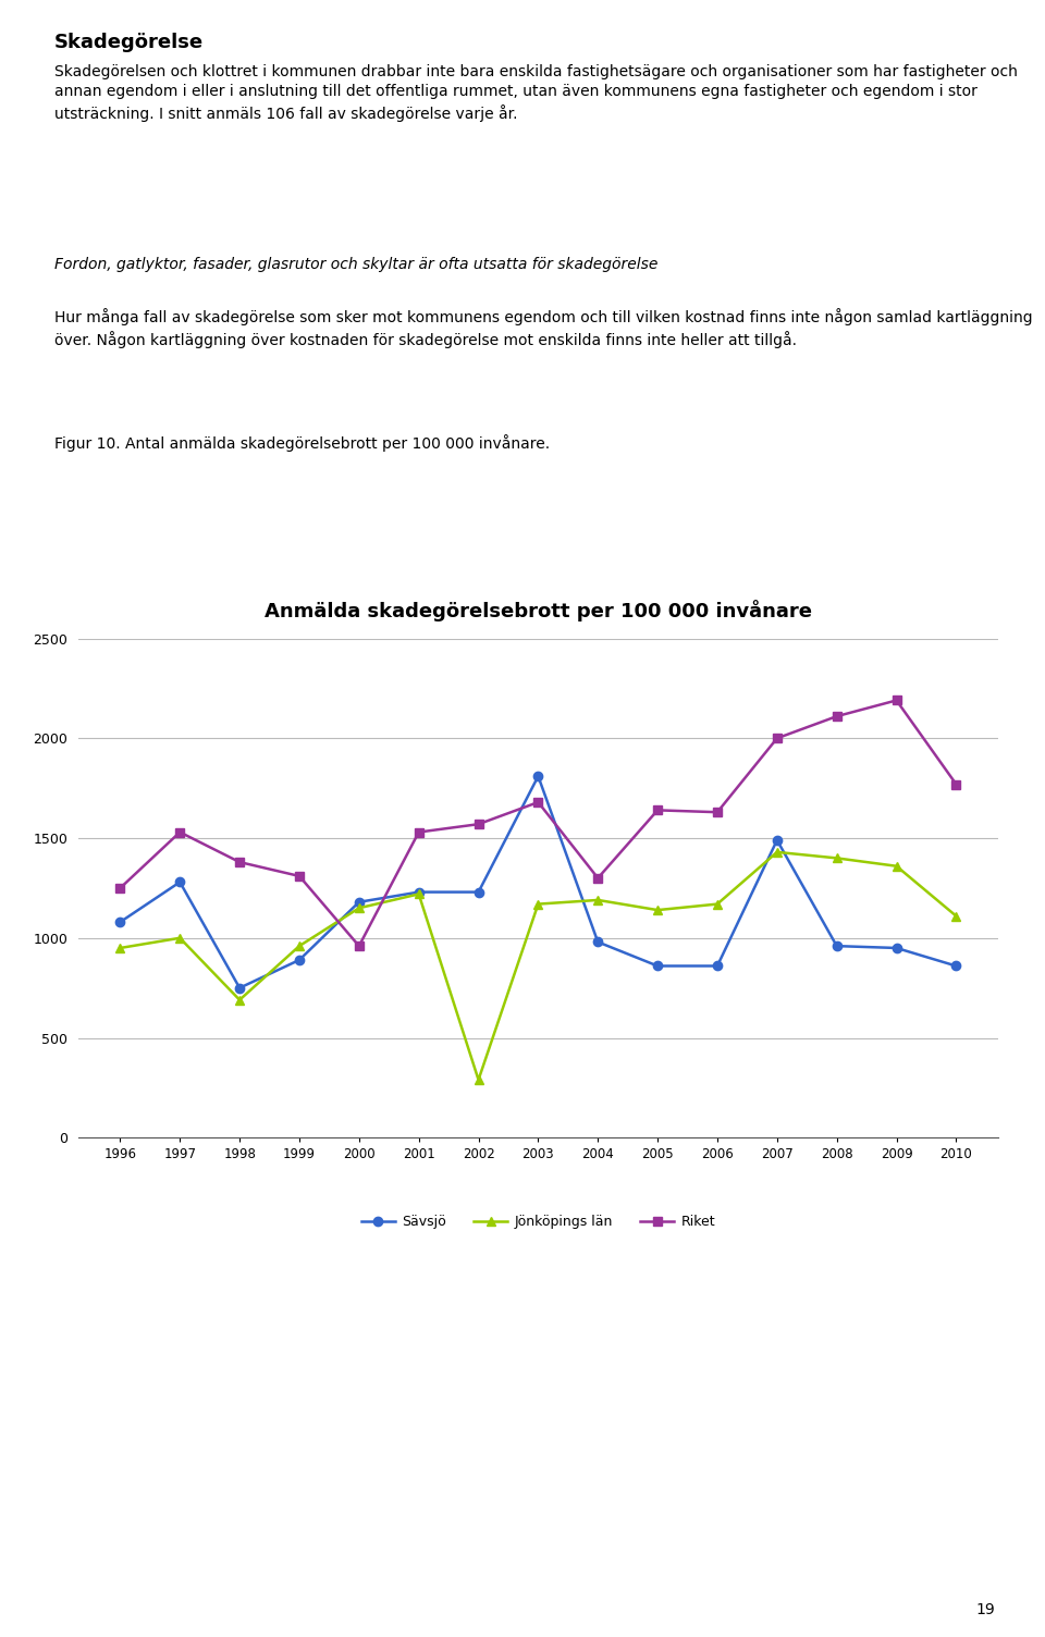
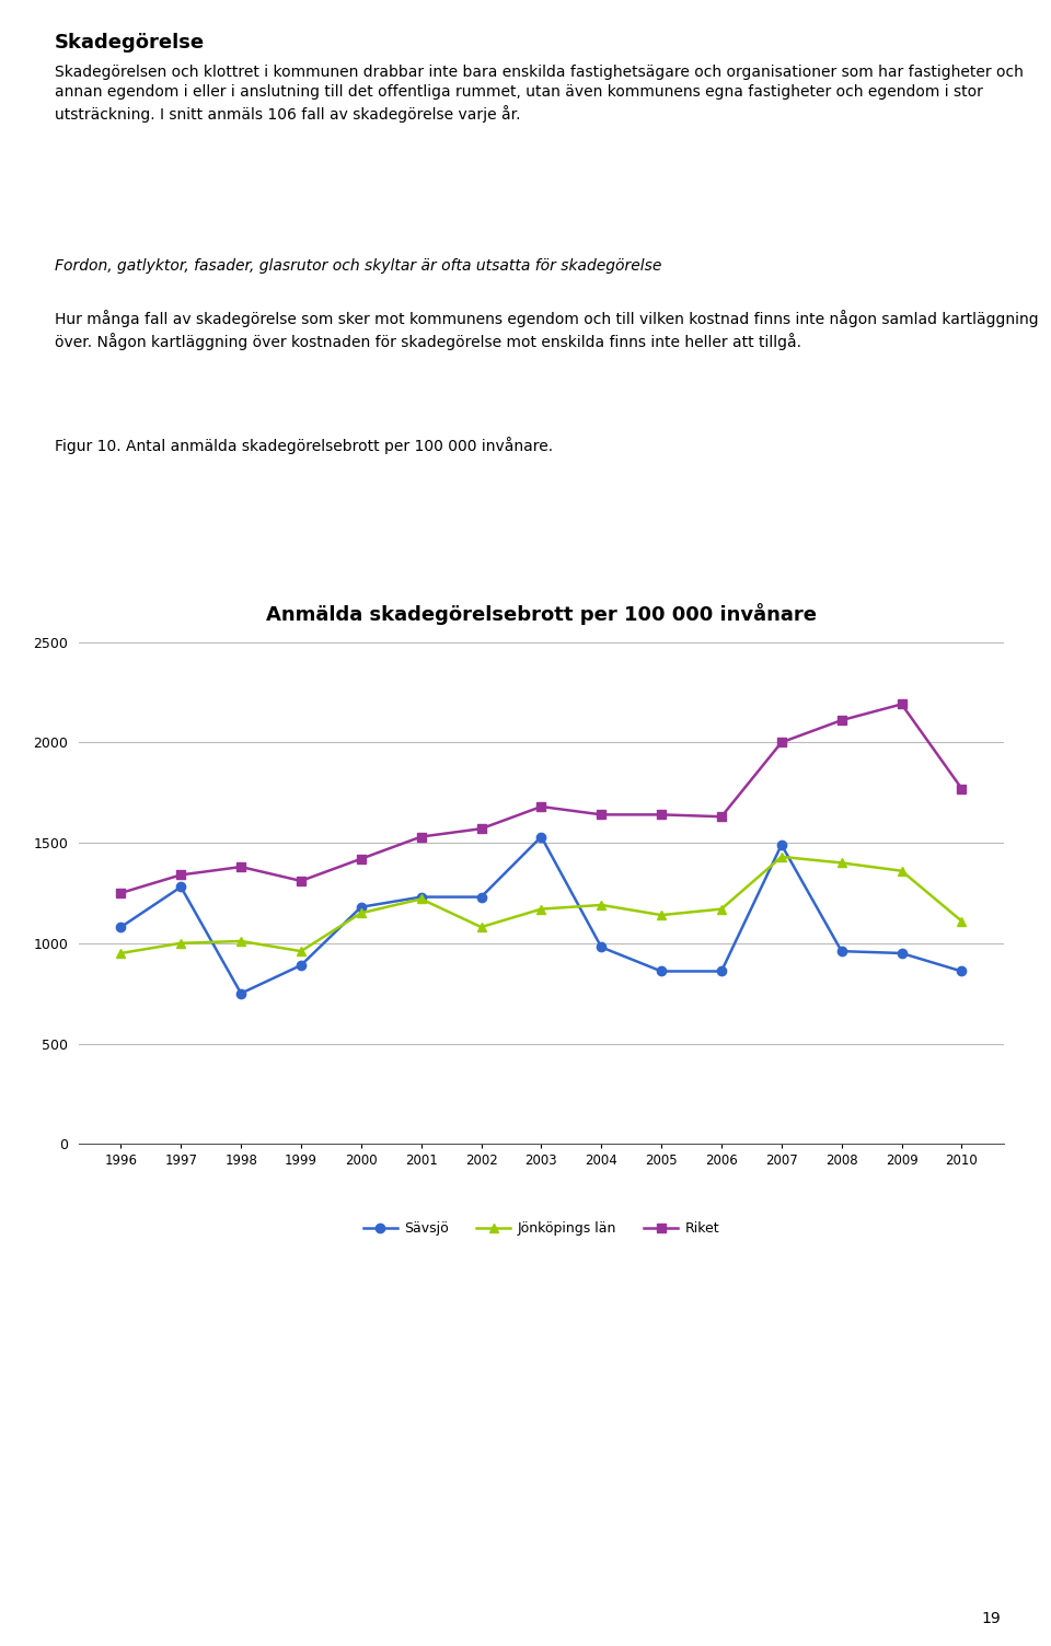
Riket/1997: 1530 -> 1340
Jönköpings län/1998: 690 -> 1010
Riket/2000: 960 -> 1420
Jönköpings län/2002: 290 -> 1080
Sävsjö/2003: 1810 -> 1530
Riket/2004: 1300 -> 1640
